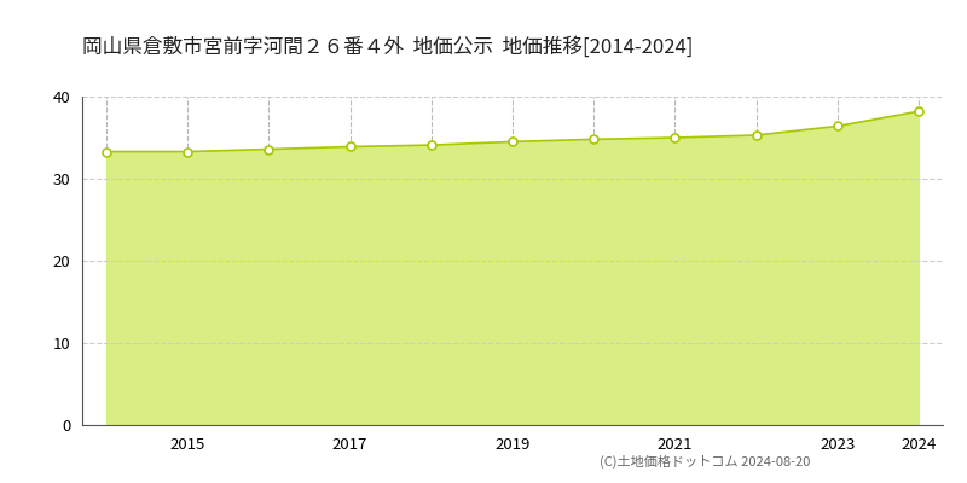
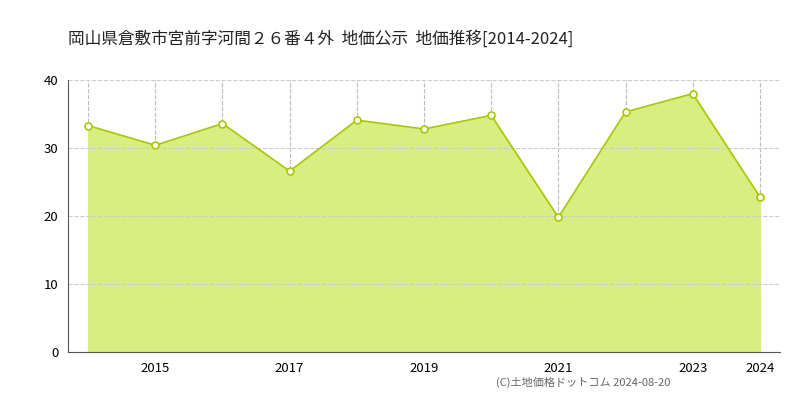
2015: 33.3 -> 30.4
2017: 33.9 -> 26.6
2019: 34.5 -> 32.8
2021: 35.0 -> 19.8
2023: 36.4 -> 38.0
2024: 38.2 -> 22.8
